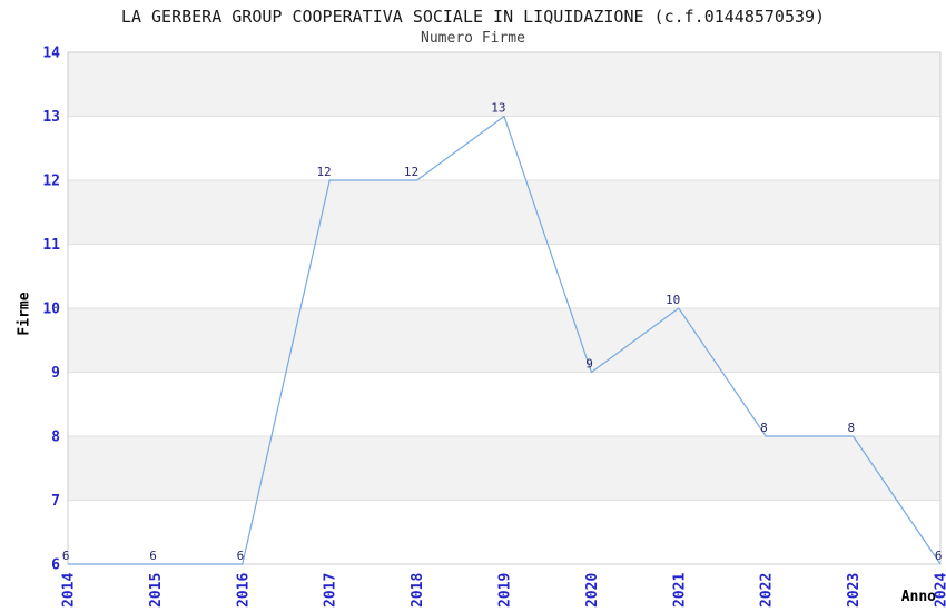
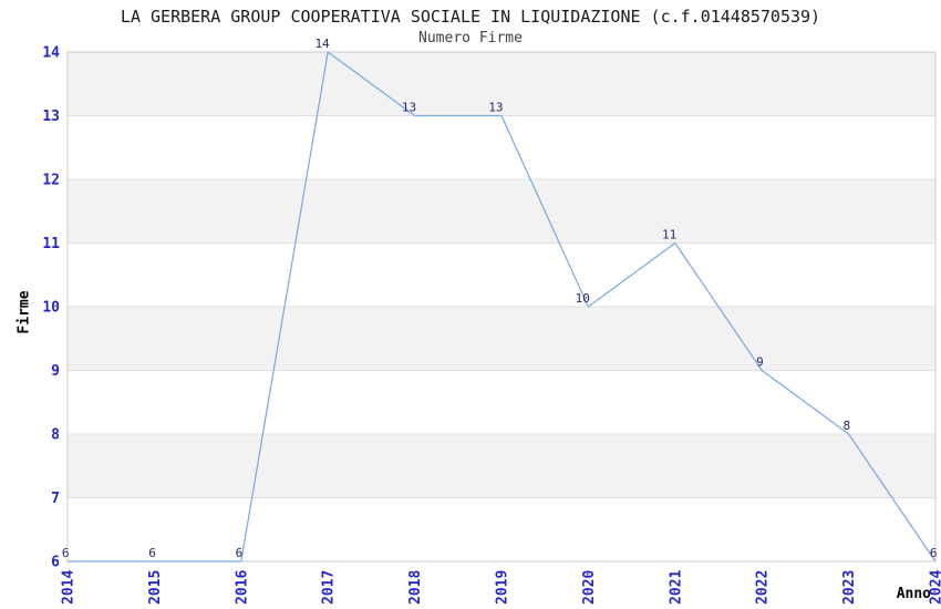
2017: 12 -> 14
2018: 12 -> 13
2020: 9 -> 10
2021: 10 -> 11
2022: 8 -> 9
